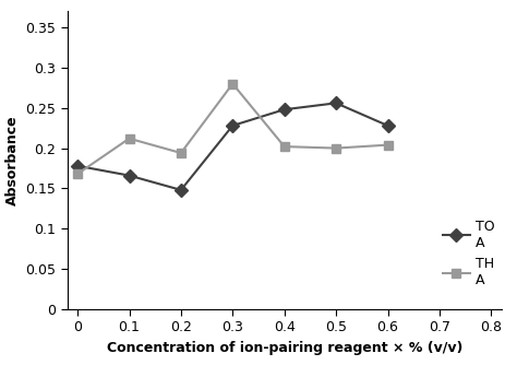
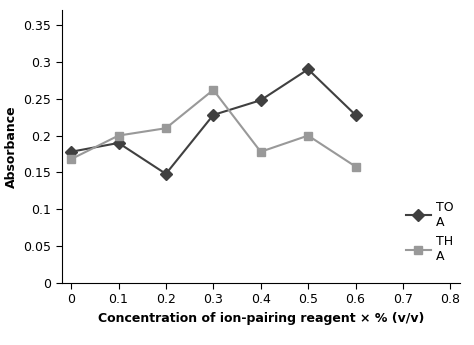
TO A/0.1: 0.166 -> 0.190
TH A/0.1: 0.212 -> 0.200
TH A/0.2: 0.194 -> 0.210
TH A/0.3: 0.280 -> 0.262
TH A/0.4: 0.202 -> 0.178
TO A/0.5: 0.256 -> 0.290
TH A/0.6: 0.204 -> 0.158
